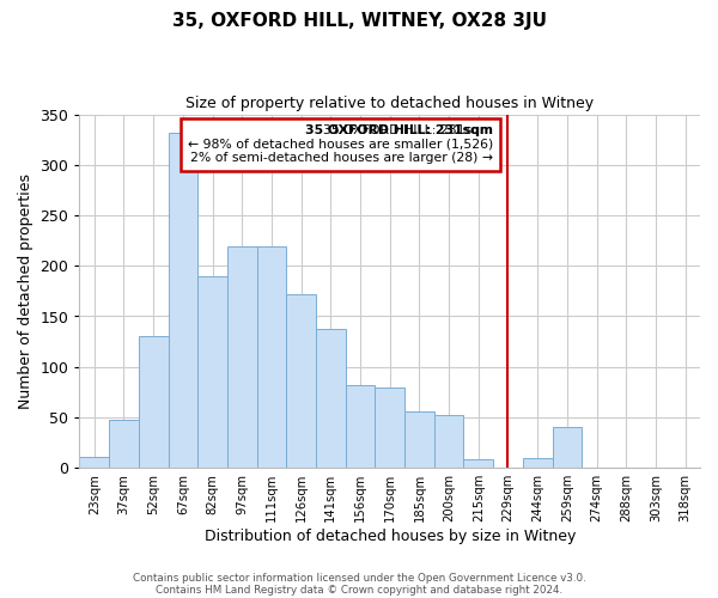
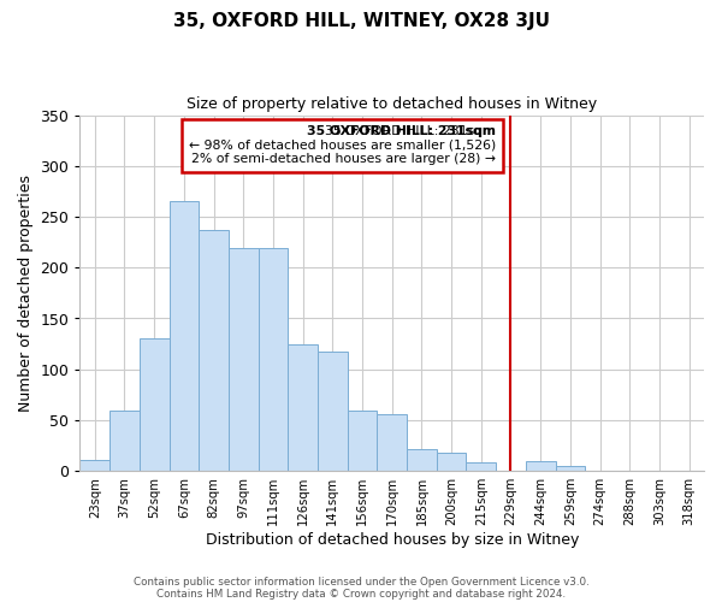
37sqm: 48 -> 60
67sqm: 332 -> 265
82sqm: 190 -> 237
126sqm: 172 -> 125
141sqm: 138 -> 117
156sqm: 82 -> 60
170sqm: 80 -> 56
185sqm: 56 -> 21
200sqm: 52 -> 18
259sqm: 40 -> 5
